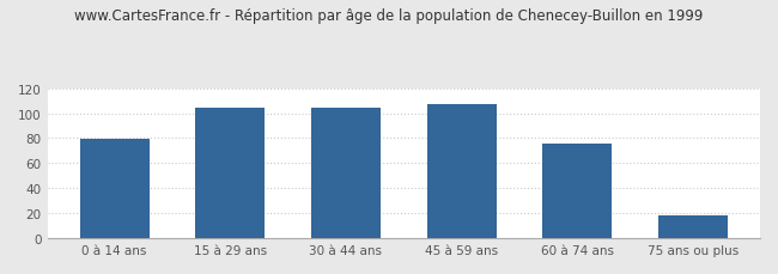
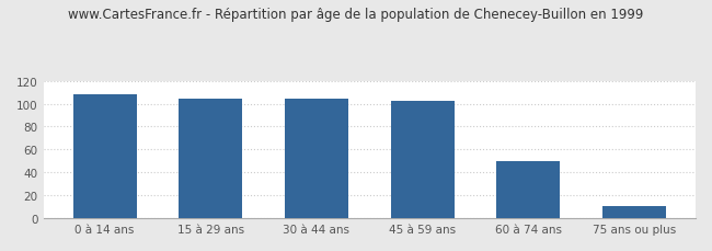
0 à 14 ans: 79 -> 108
45 à 59 ans: 107 -> 102
60 à 74 ans: 76 -> 50
75 ans ou plus: 18 -> 11
